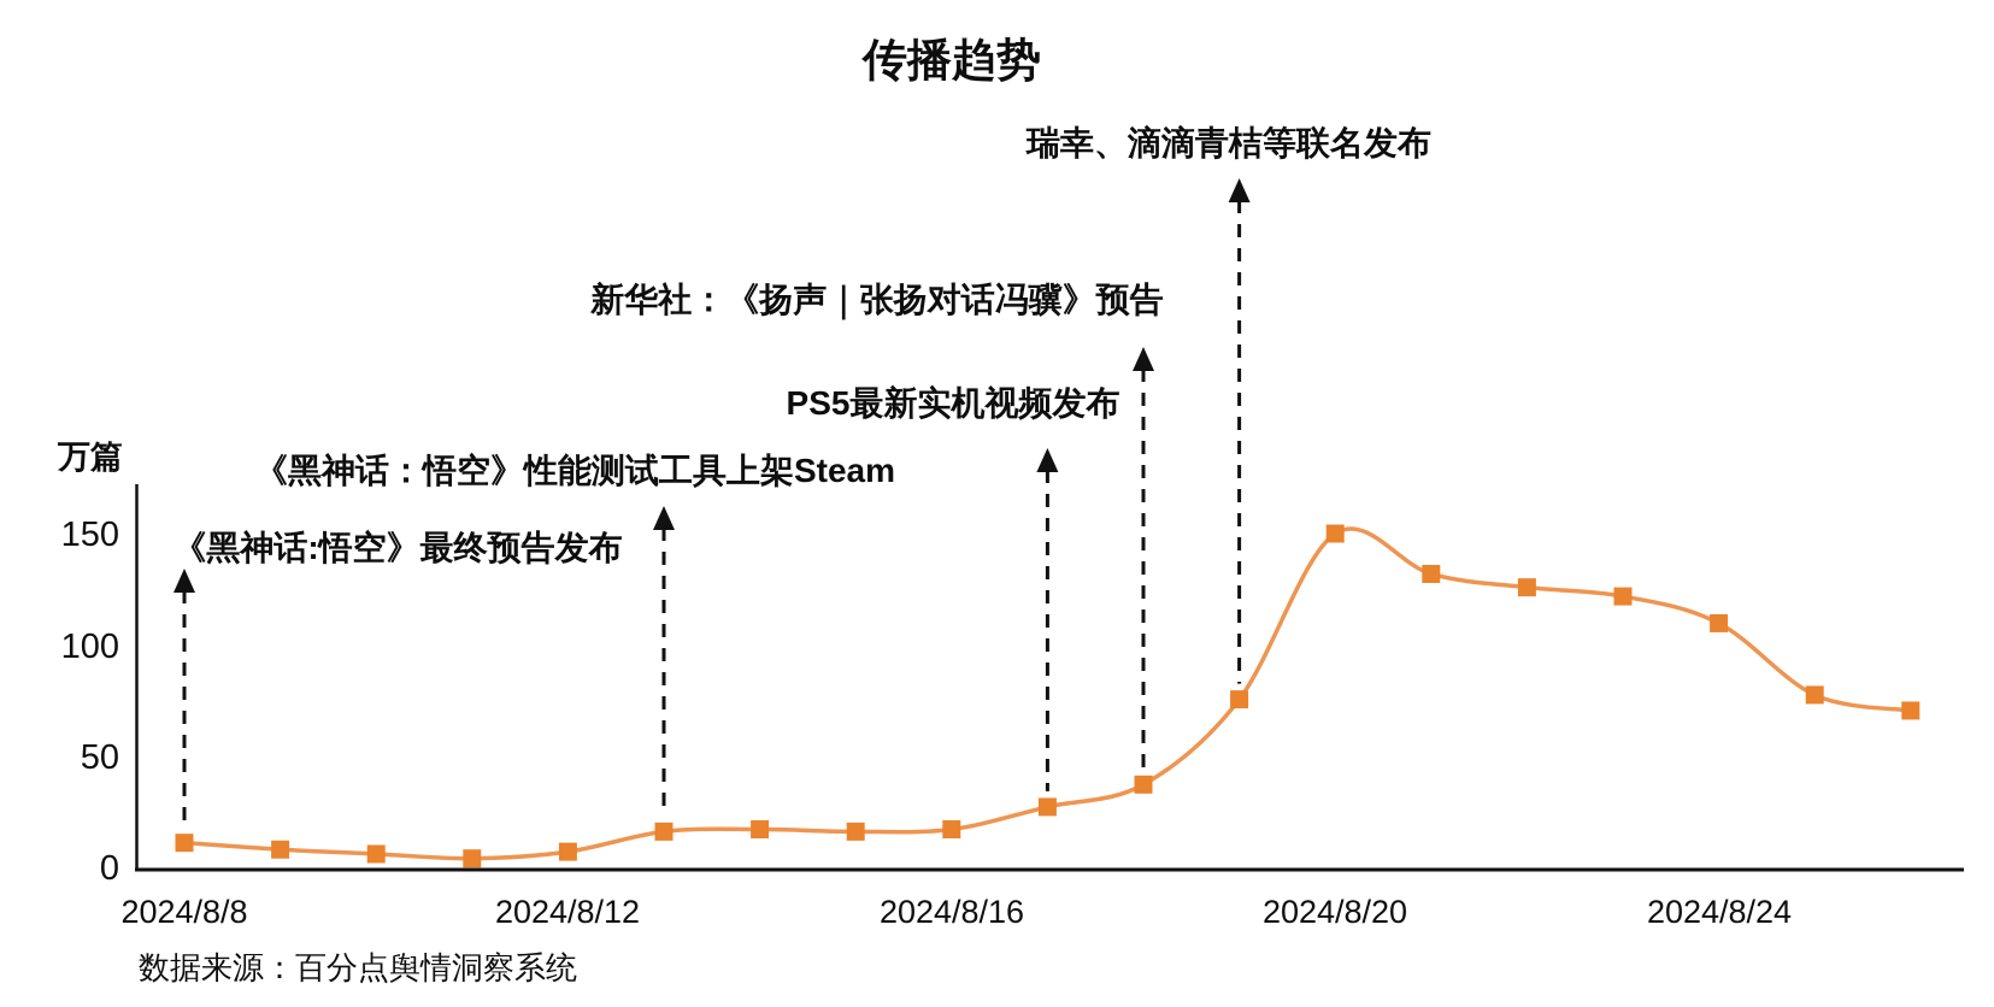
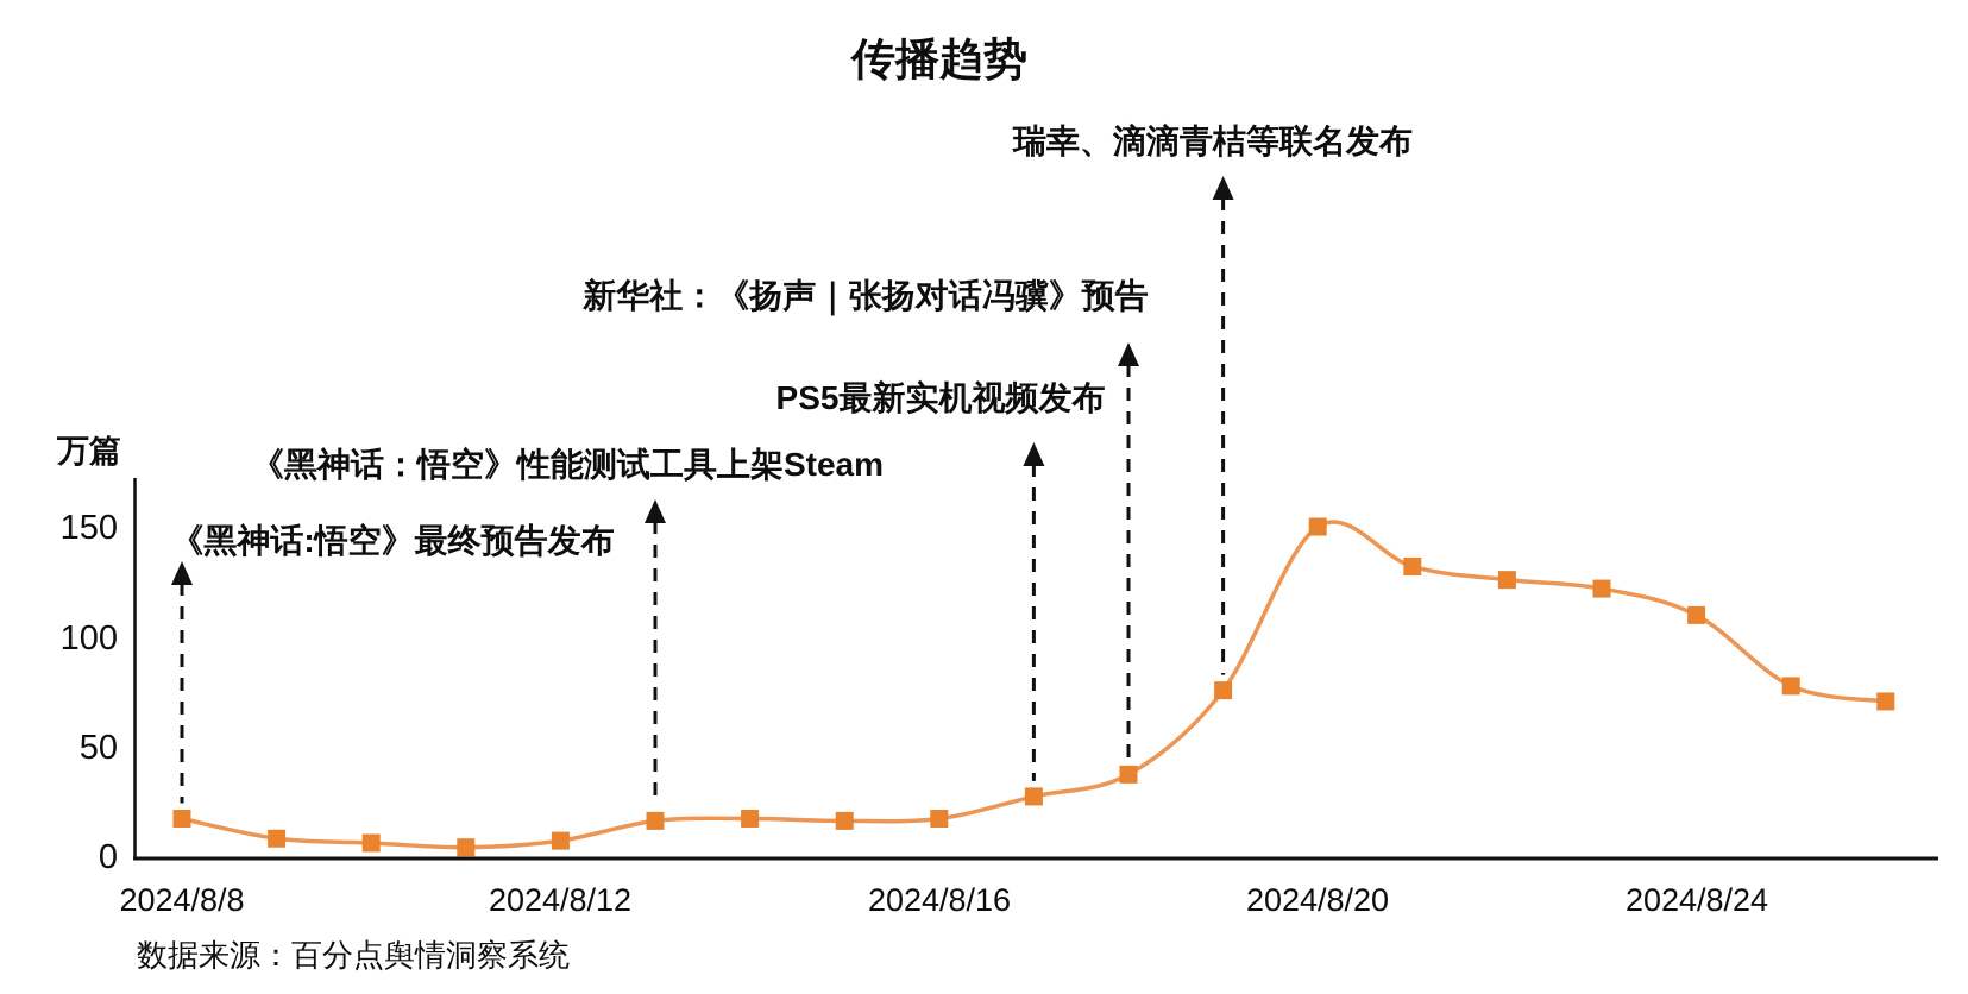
2024/8/8: 12 -> 18
